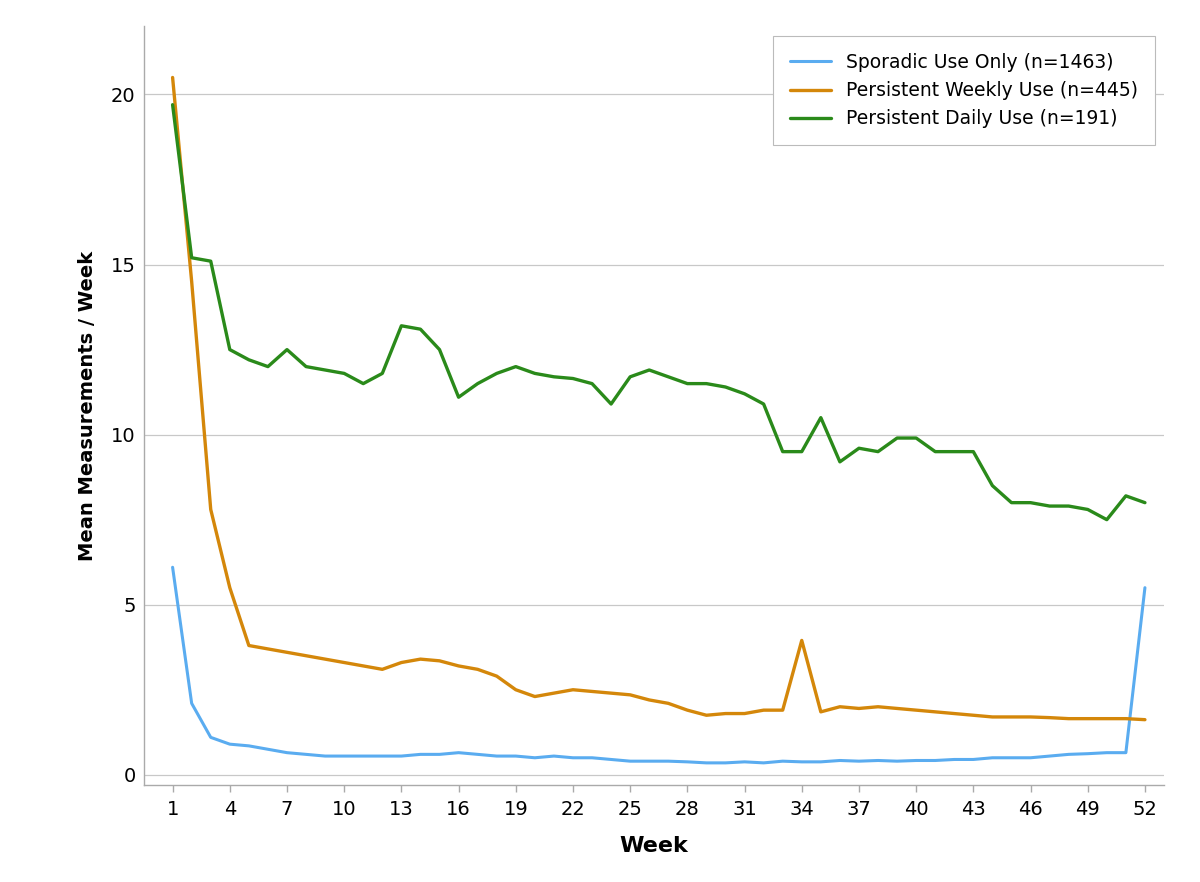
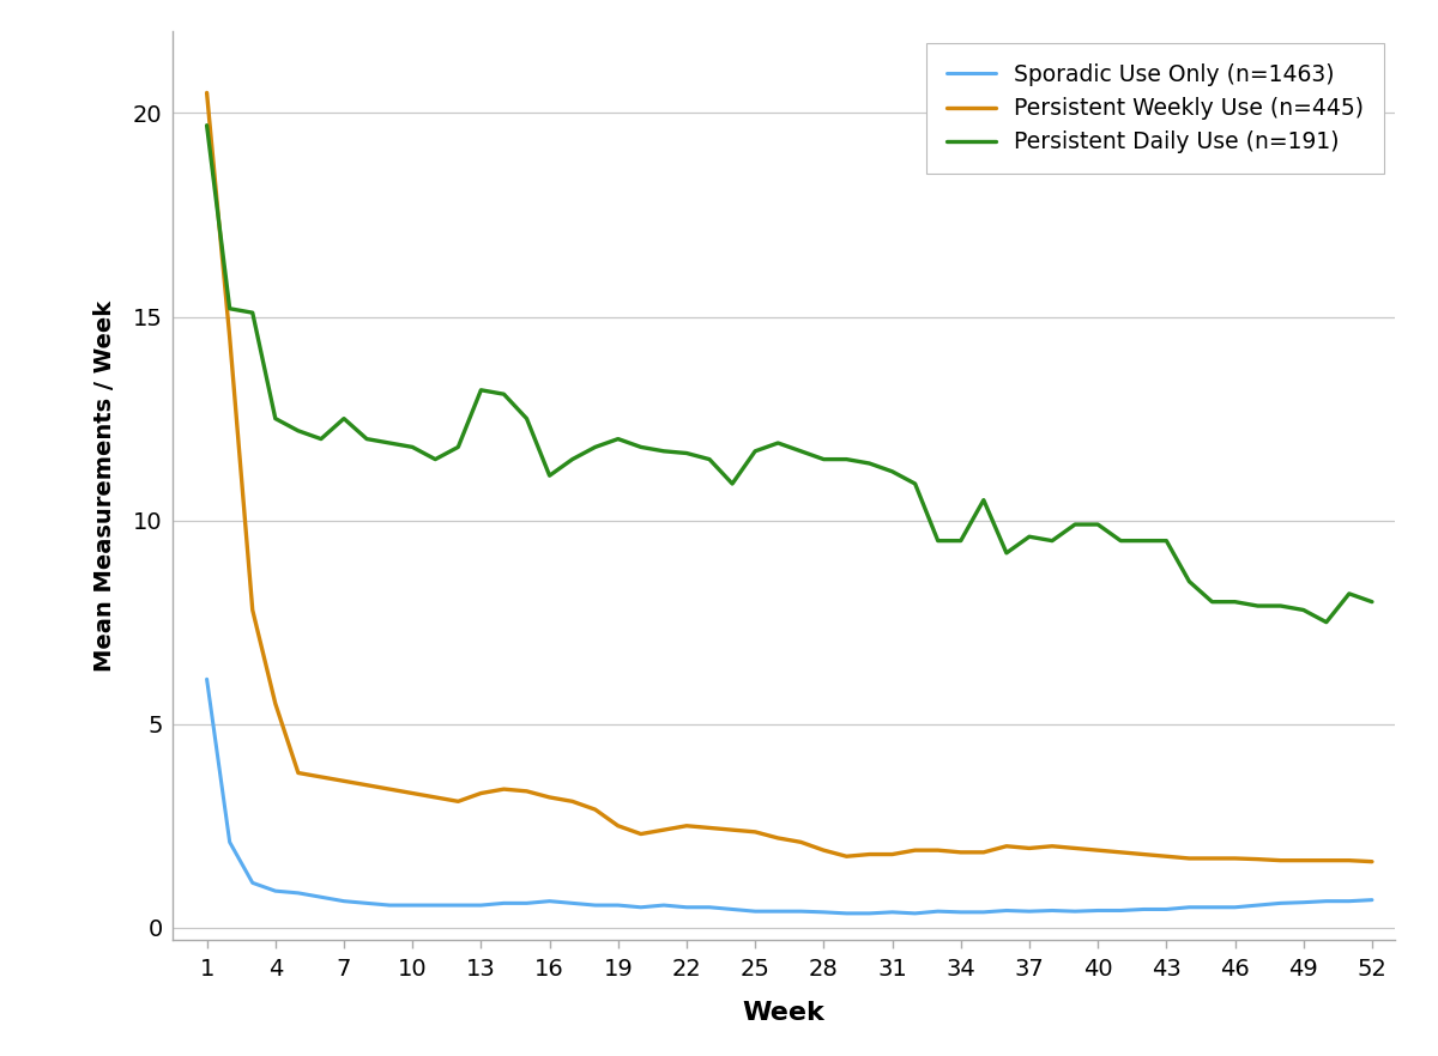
Persistent Weekly Use (n=445)/34: 3.95 -> 1.85
Sporadic Use Only (n=1463)/52: 5.50 -> 0.68
